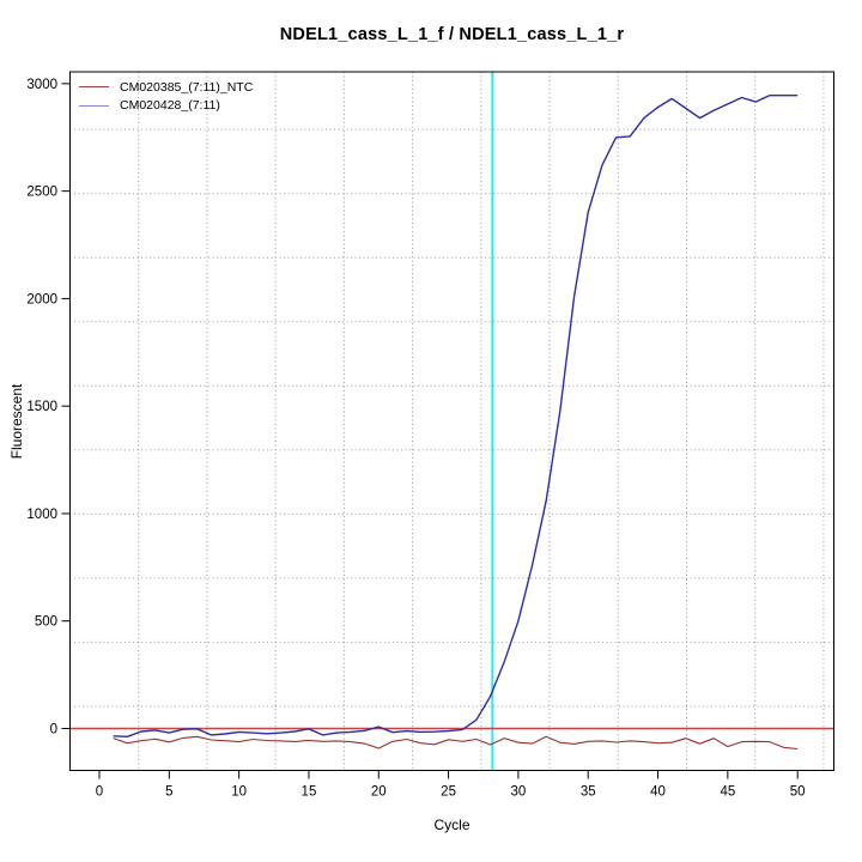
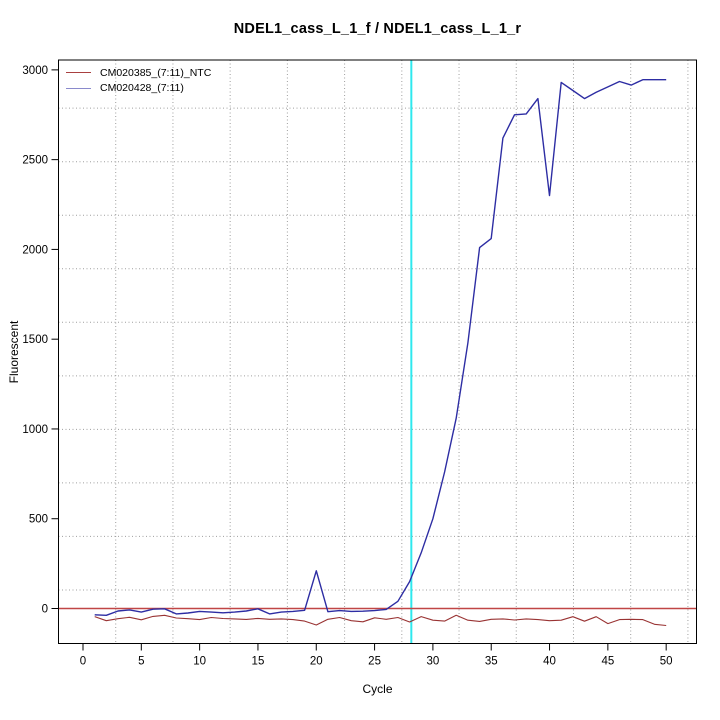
CM020428_(7:11)/20: 10 -> 210
CM020428_(7:11)/35: 2400 -> 2060
CM020428_(7:11)/40: 2890 -> 2300
